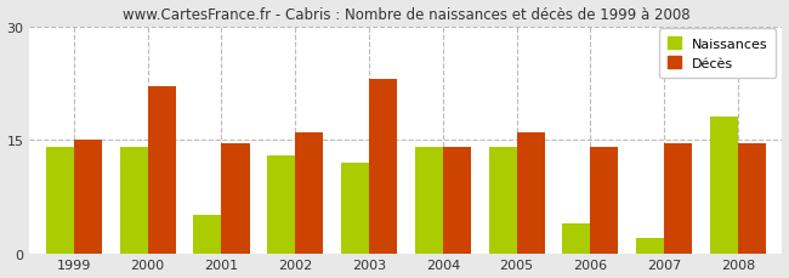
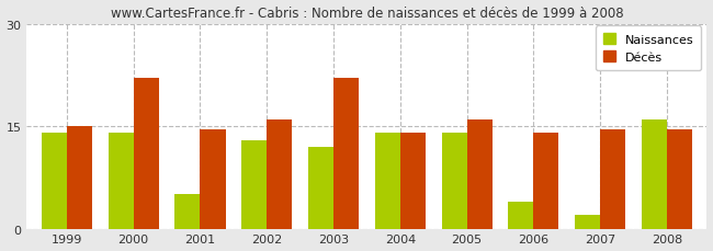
Décès/2003: 23.0 -> 22.0
Naissances/2008: 18 -> 16
